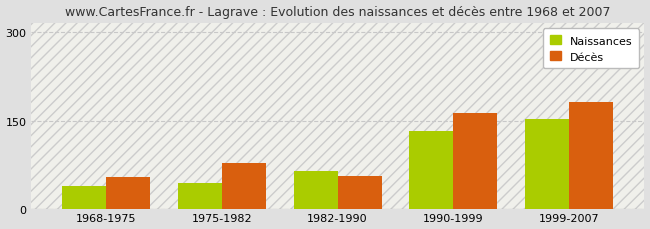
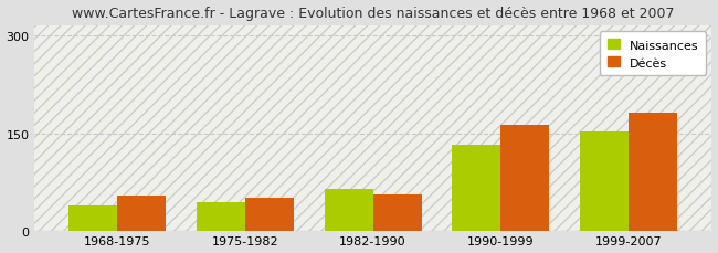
Décès/1975-1982: 78 -> 52
